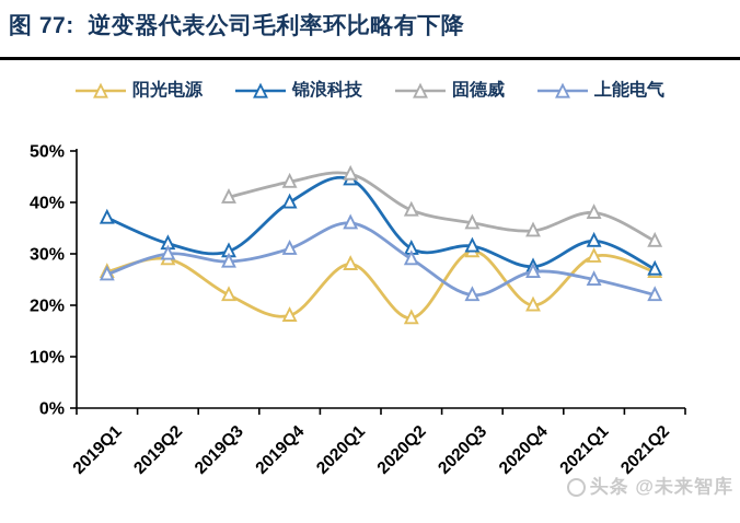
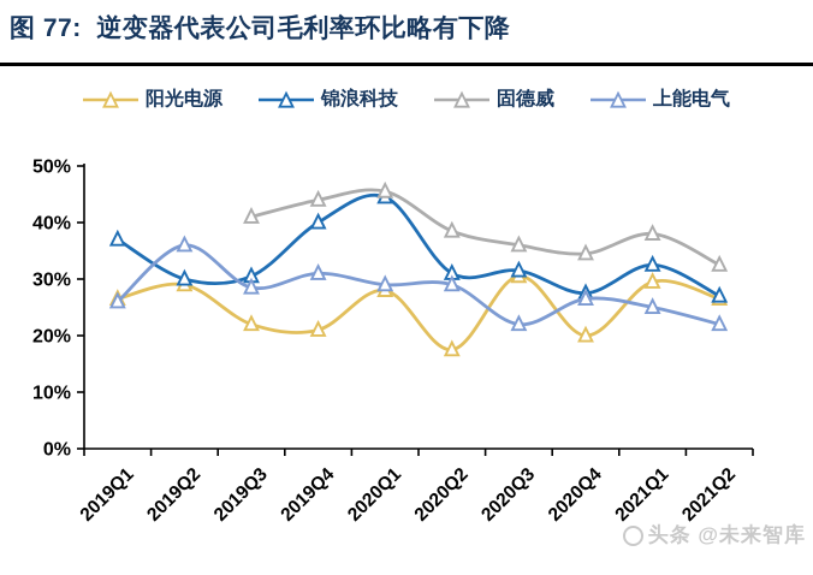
锦浪科技/2019Q2: 32% -> 30%
上能电气/2019Q2: 30% -> 36%
阳光电源/2019Q4: 18% -> 21%
上能电气/2020Q1: 36% -> 29%
